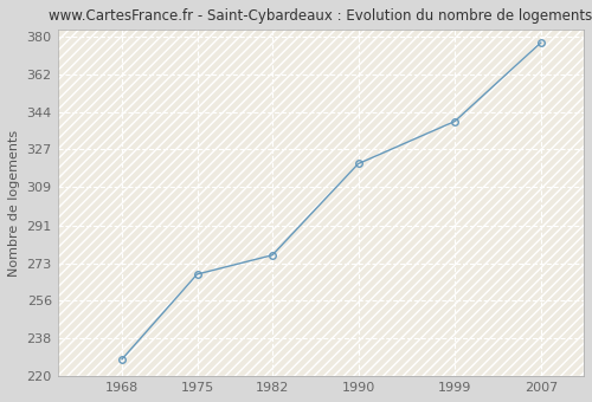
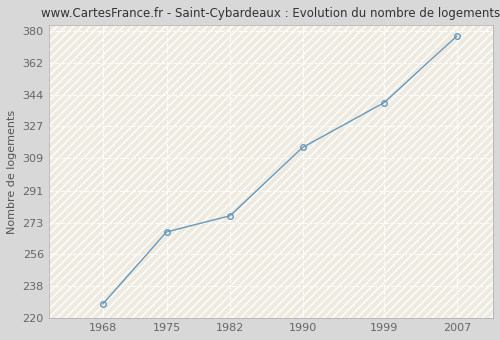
1990: 320 -> 315
